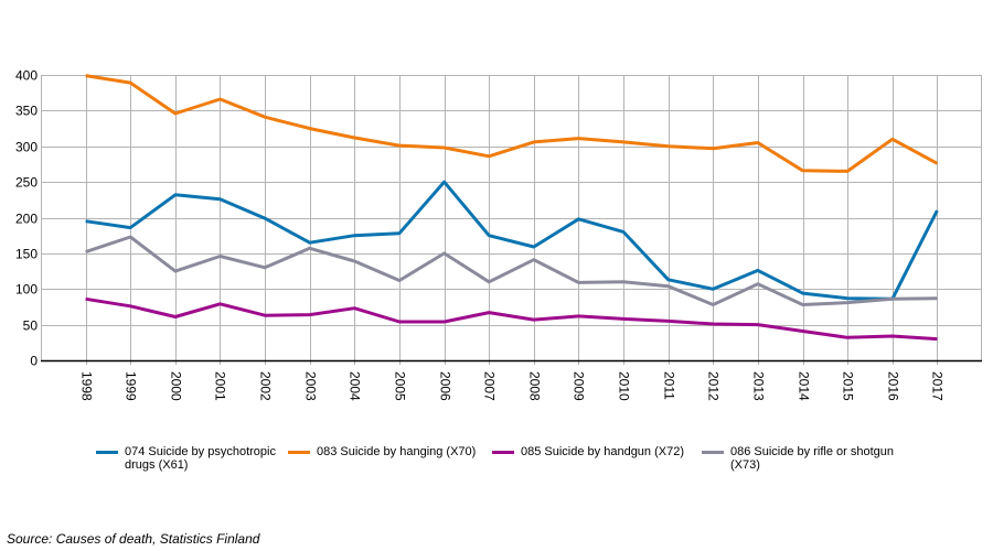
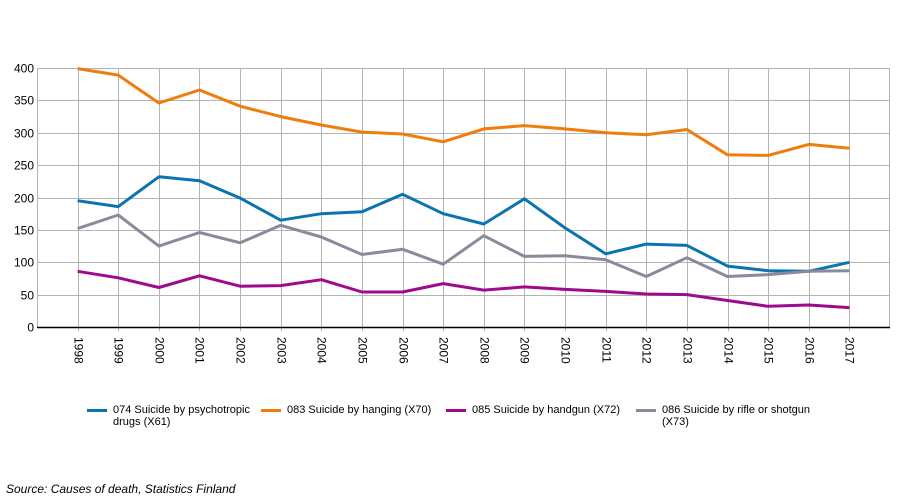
074 Suicide by psychotropic drugs (X61)/2006: 250 -> 200
086 Suicide by rifle or shotgun (X73)/2006: 150 -> 120
086 Suicide by rifle or shotgun (X73)/2007: 110 -> 100
074 Suicide by psychotropic drugs (X61)/2010: 180 -> 150
074 Suicide by psychotropic drugs (X61)/2012: 100 -> 130
083 Suicide by hanging (X70)/2016: 310 -> 280
074 Suicide by psychotropic drugs (X61)/2017: 210 -> 100
